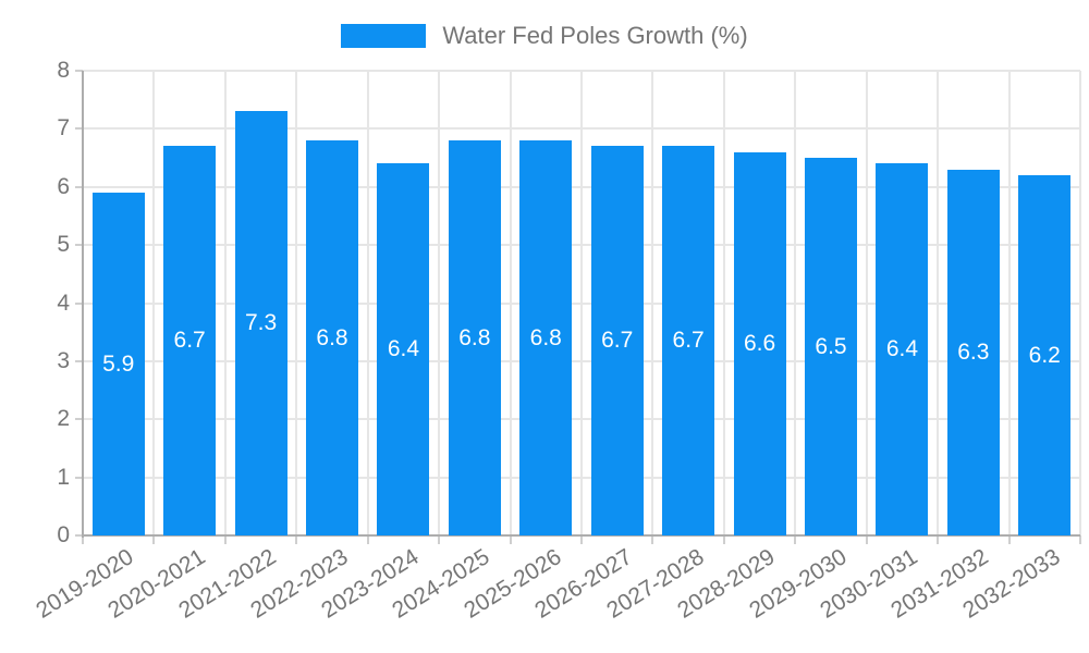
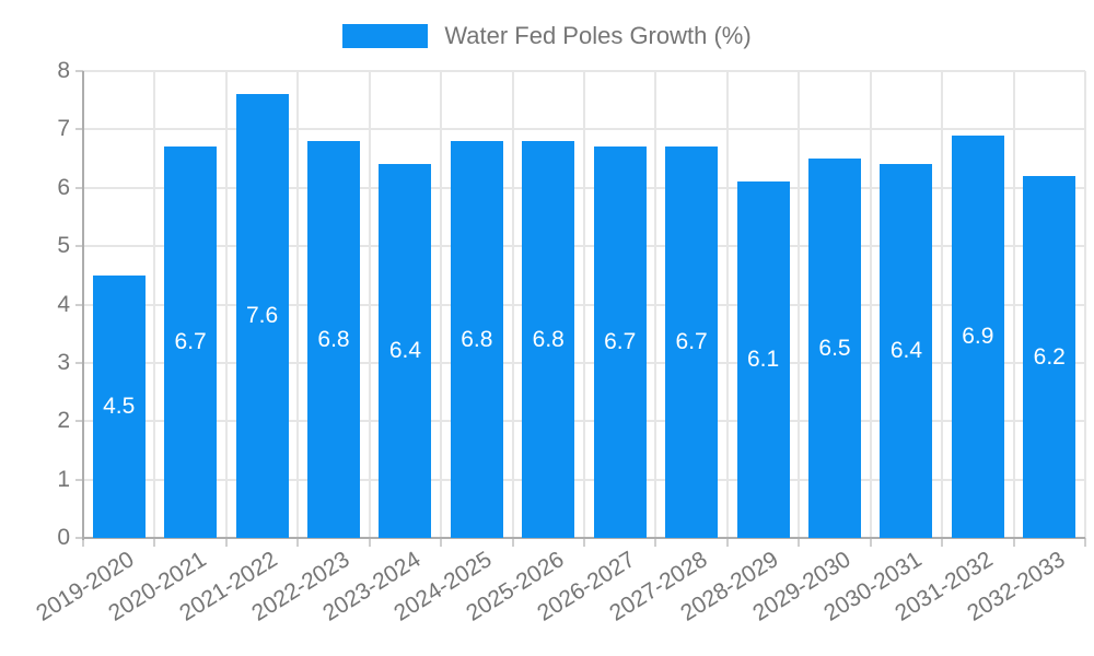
2019-2020: 5.9 -> 4.5
2021-2022: 7.3 -> 7.6
2028-2029: 6.6 -> 6.1
2031-2032: 6.3 -> 6.9
